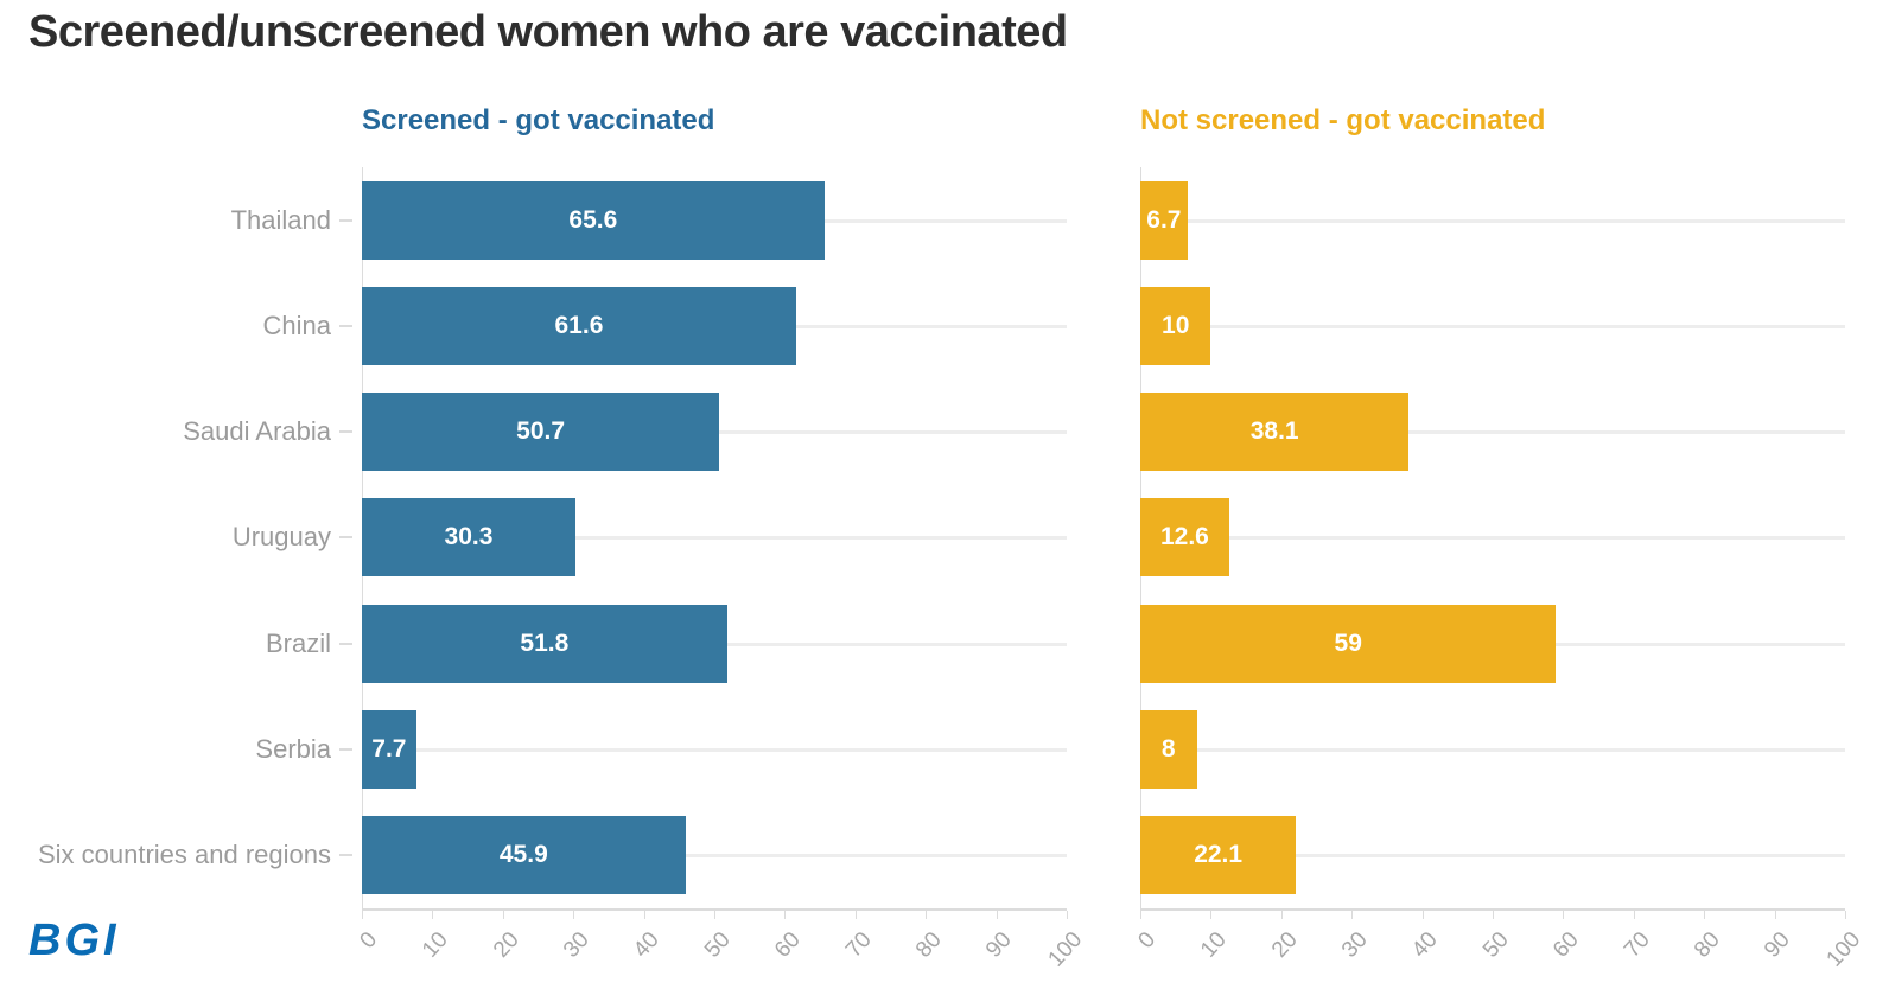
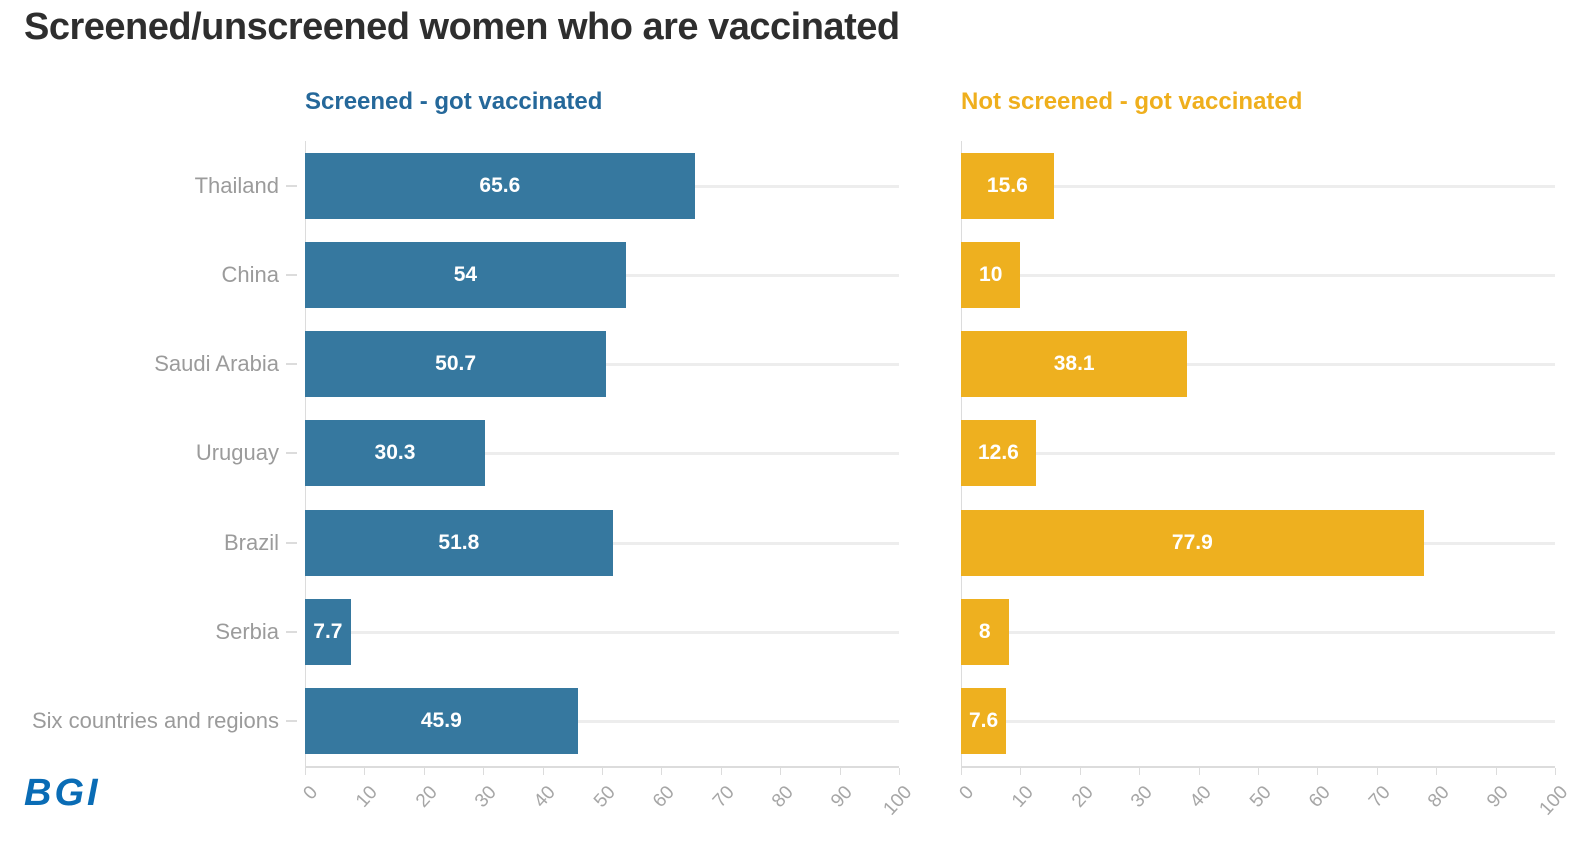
Not screened - got vaccinated/Thailand: 6.7 -> 15.6
Screened - got vaccinated/China: 61.6 -> 54
Not screened - got vaccinated/Brazil: 59 -> 77.9
Not screened - got vaccinated/Six countries and regions: 22.1 -> 7.6
